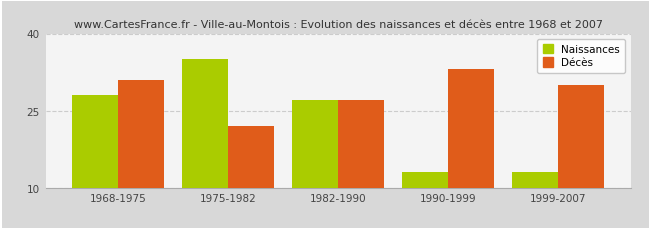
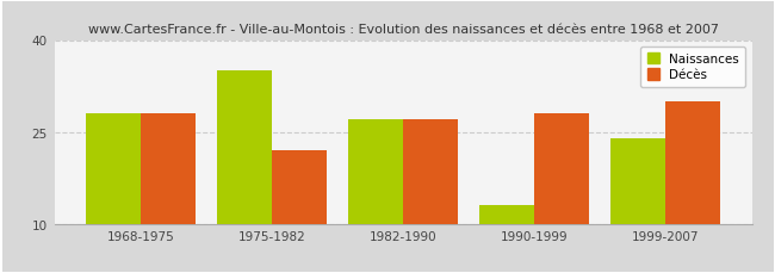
Décès/1968-1975: 31 -> 28
Décès/1990-1999: 33 -> 28
Naissances/1999-2007: 13 -> 24
